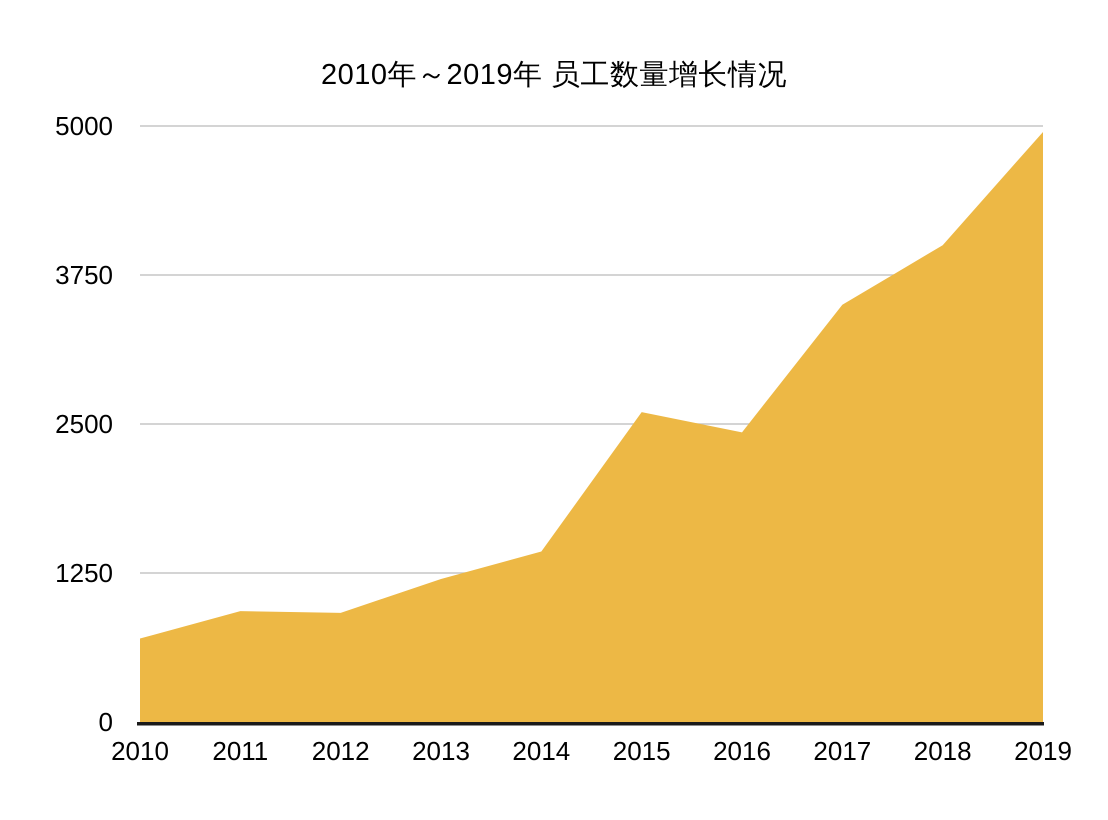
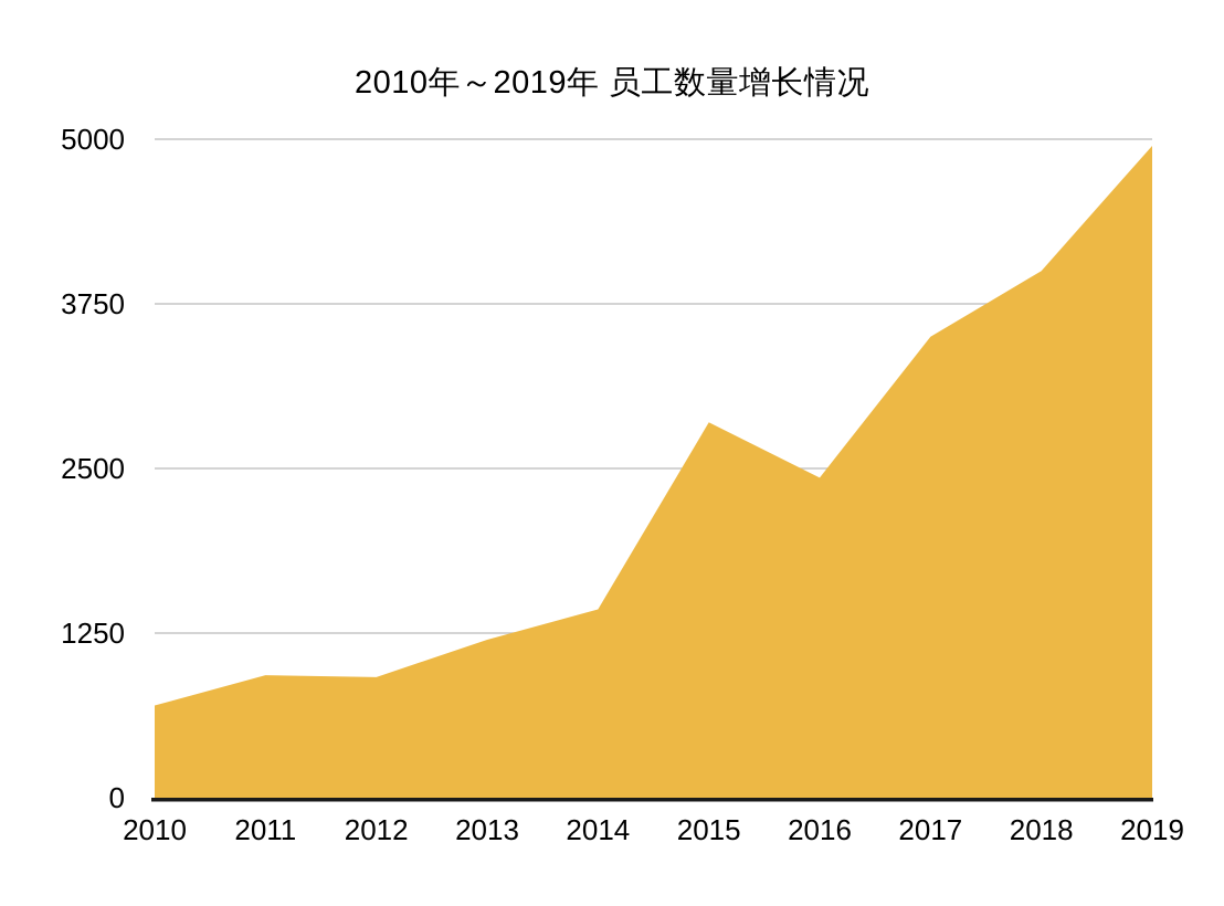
2015: 2600 -> 2850
